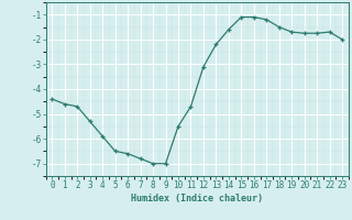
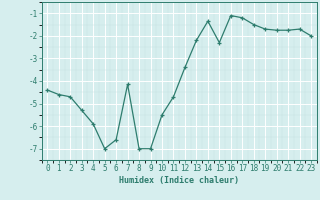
5: -6.50 -> -7.00
7: -6.80 -> -4.15
12: -3.10 -> -3.40
14: -1.60 -> -1.35
15: -1.10 -> -2.30
